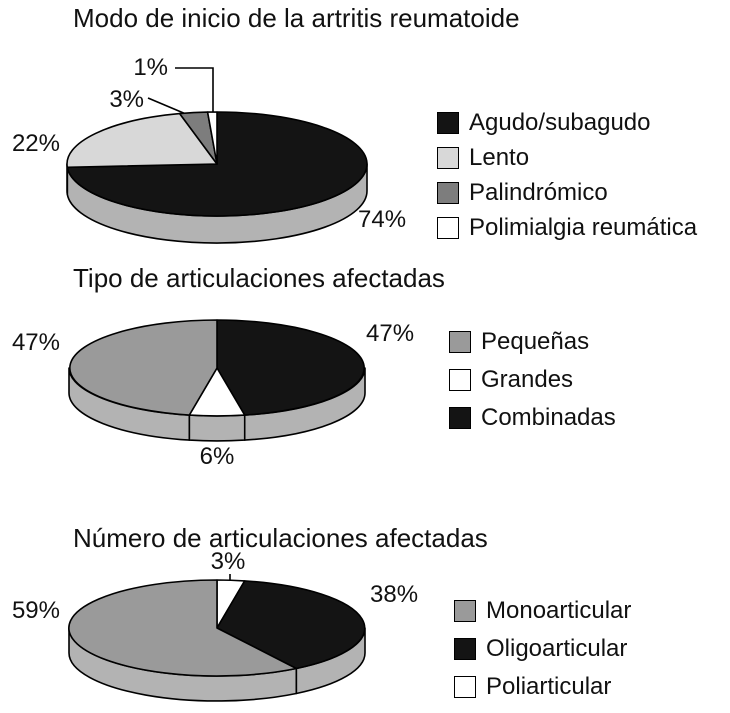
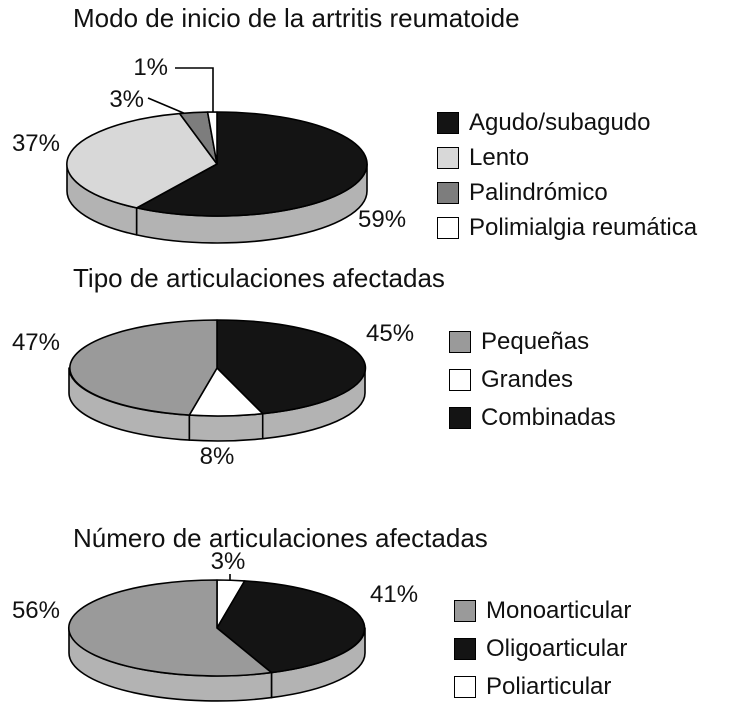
Modo de inicio de la artritis reumatoide/Agudo/subagudo: 74% -> 59%
Modo de inicio de la artritis reumatoide/Lento: 22% -> 37%
Tipo de articulaciones afectadas/Grandes: 6% -> 8%
Tipo de articulaciones afectadas/Combinadas: 47% -> 45%
Número de articulaciones afectadas/Monoarticular: 59% -> 56%
Número de articulaciones afectadas/Oligoarticular: 38% -> 41%
